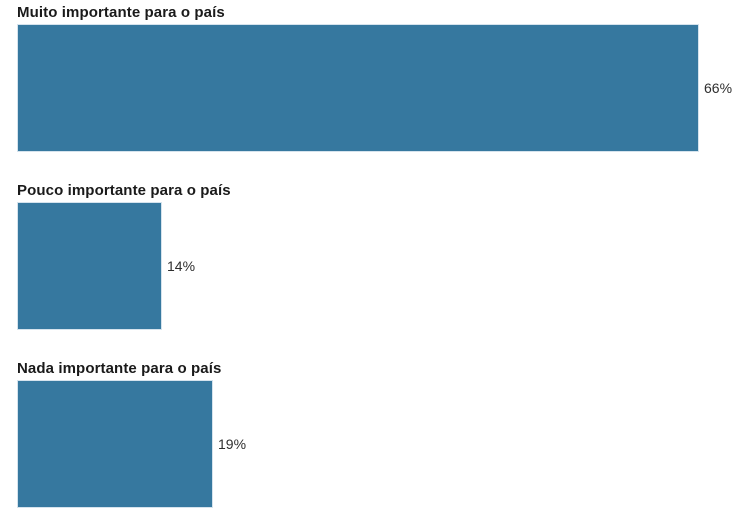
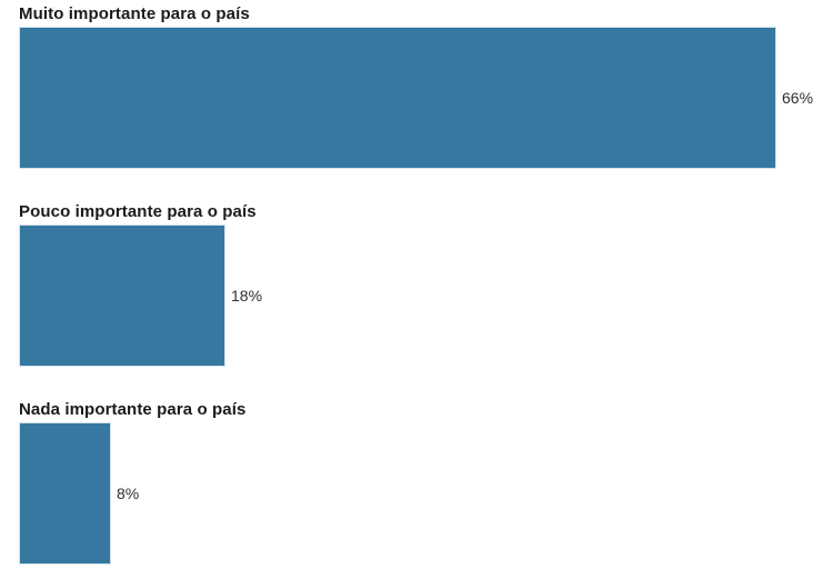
Pouco importante para o país: 14% -> 18%
Nada importante para o país: 19% -> 8%
